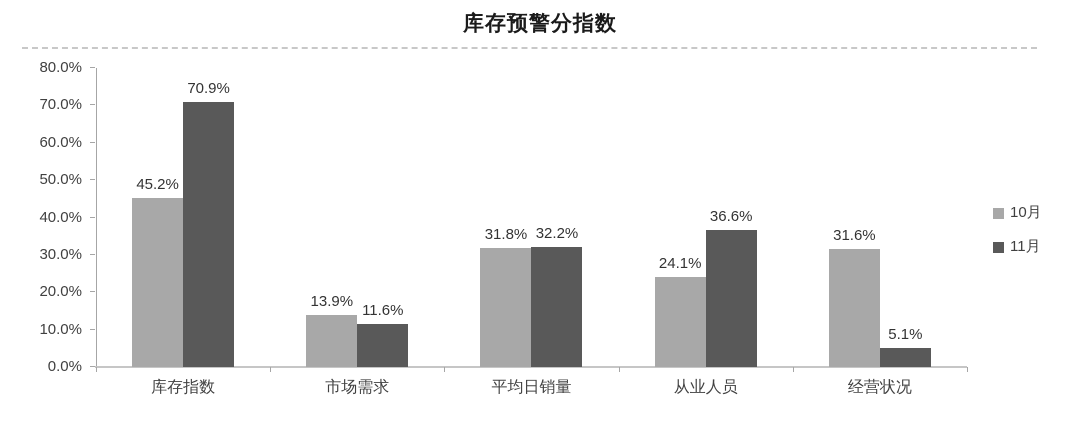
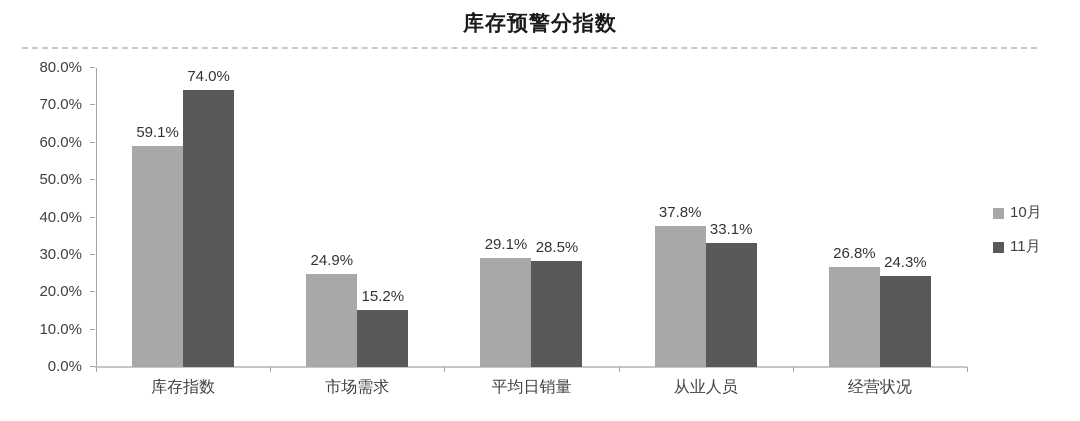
10月/库存指数: 45.2% -> 59.1%
11月/库存指数: 70.9% -> 74.0%
10月/市场需求: 13.9% -> 24.9%
11月/市场需求: 11.6% -> 15.2%
10月/平均日销量: 31.8% -> 29.1%
11月/平均日销量: 32.2% -> 28.5%
10月/从业人员: 24.1% -> 37.8%
11月/从业人员: 36.6% -> 33.1%
10月/经营状况: 31.6% -> 26.8%
11月/经营状况: 5.1% -> 24.3%
